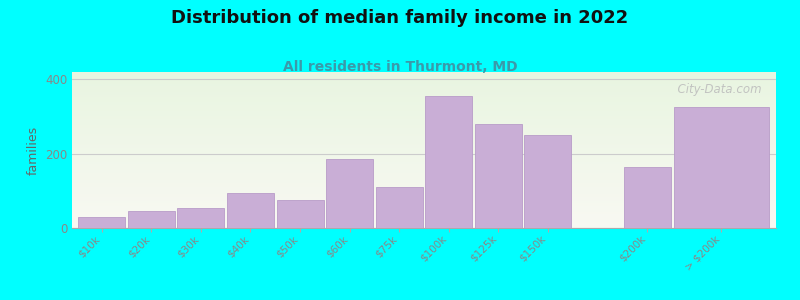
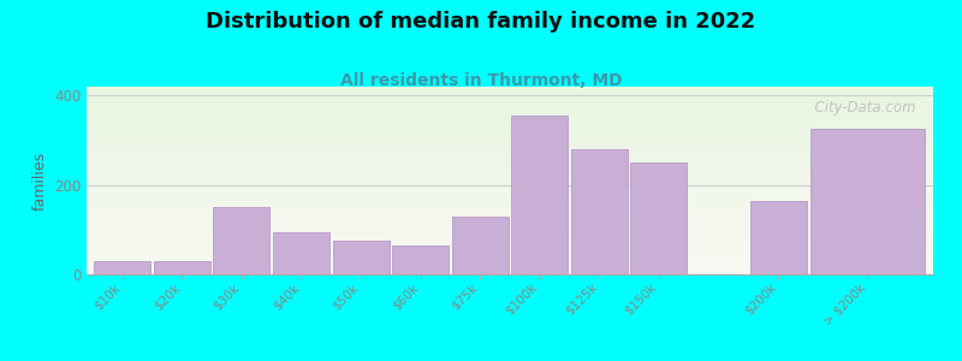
$20k: 45 -> 30
$30k: 55 -> 150
$60k: 185 -> 65
$75k: 110 -> 130
